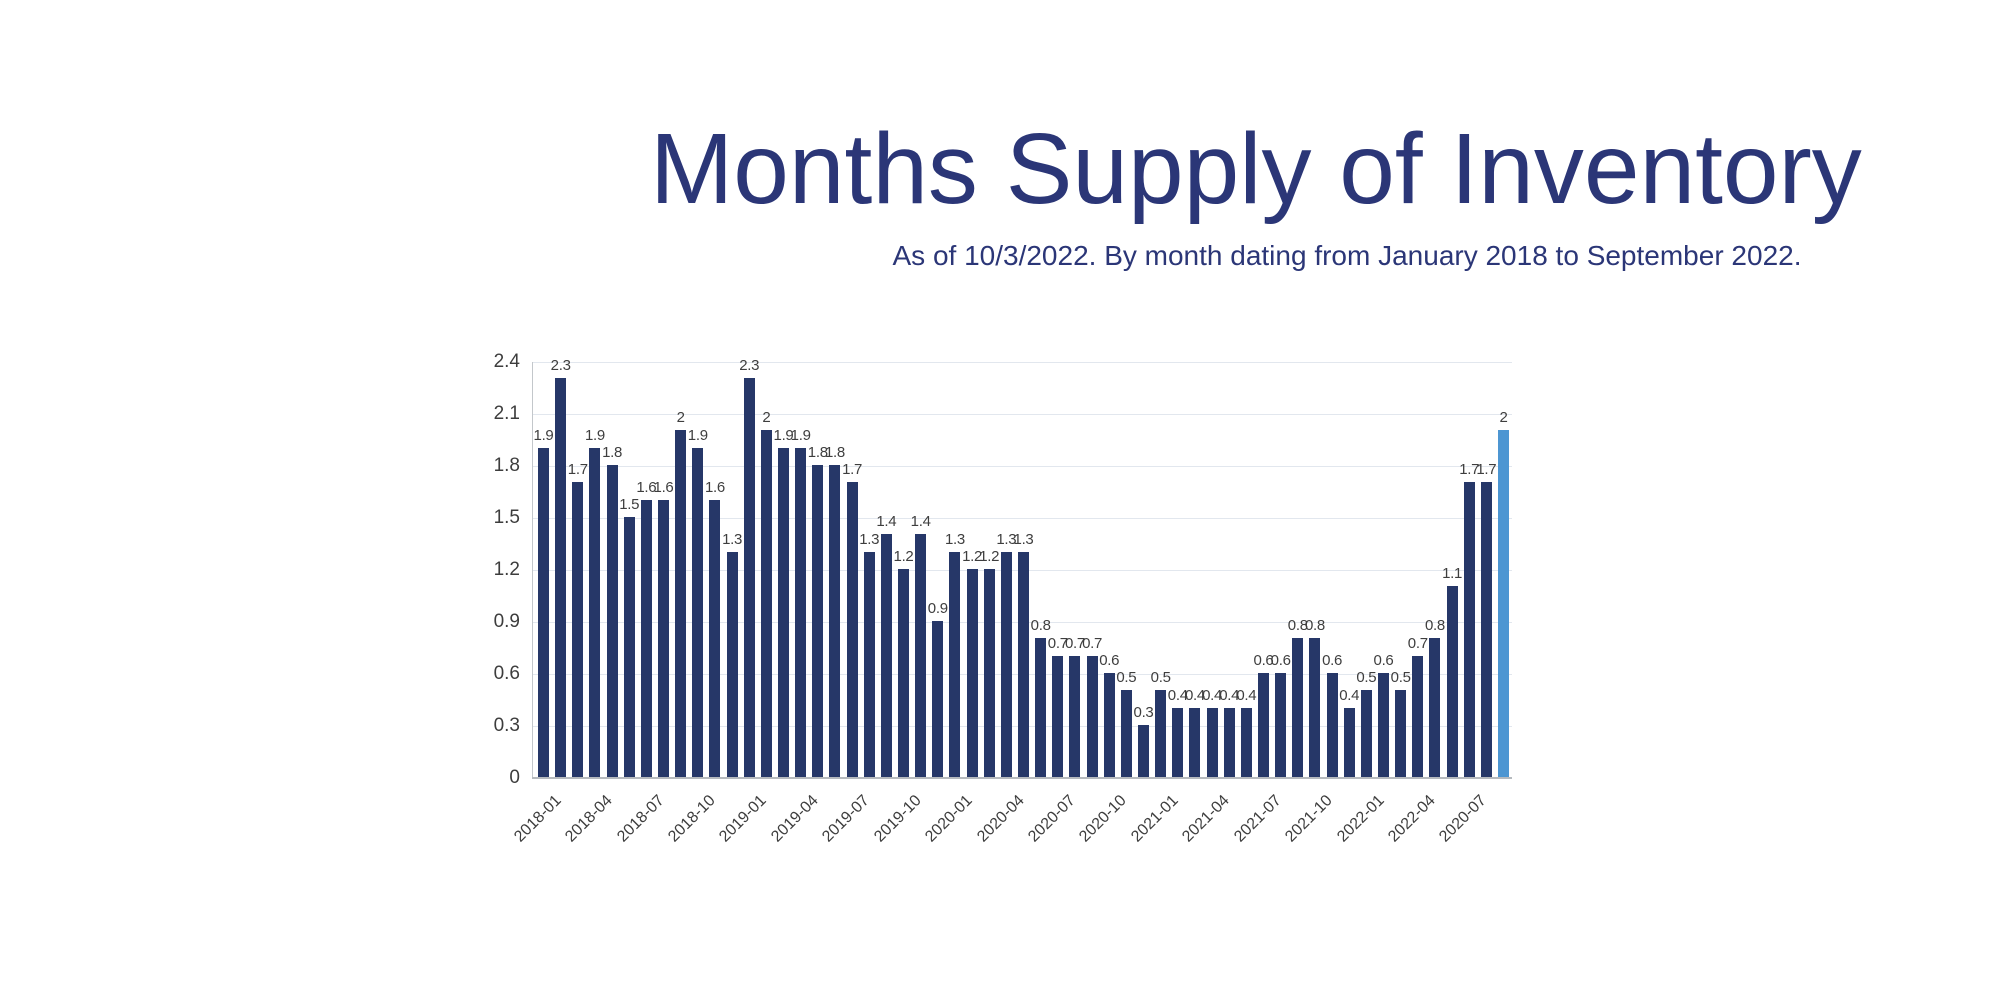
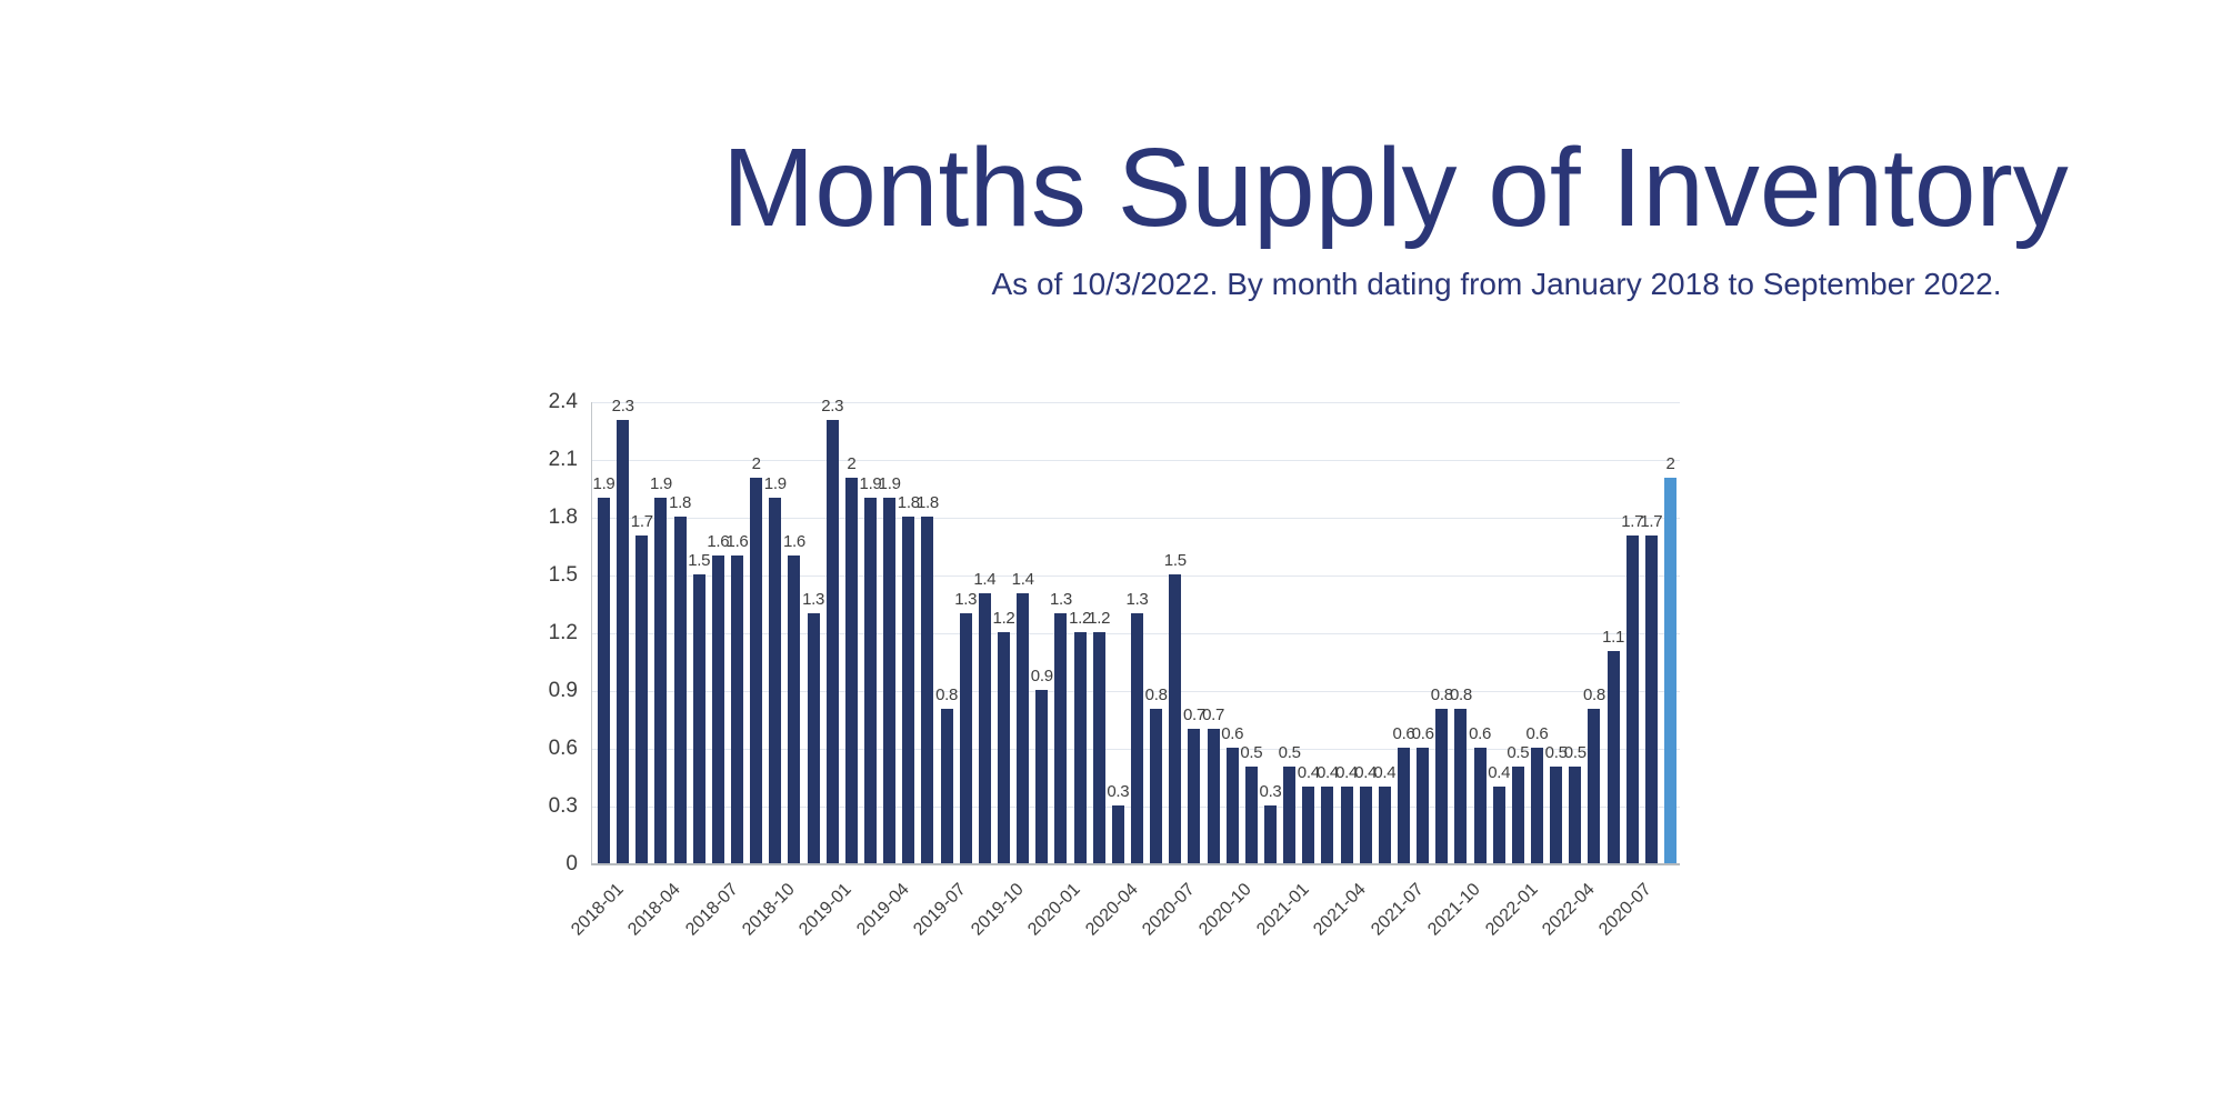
2019-07: 1.7 -> 0.8
2020-04: 1.3 -> 0.3
2020-07: 0.7 -> 1.5
2022-04: 0.7 -> 0.5
